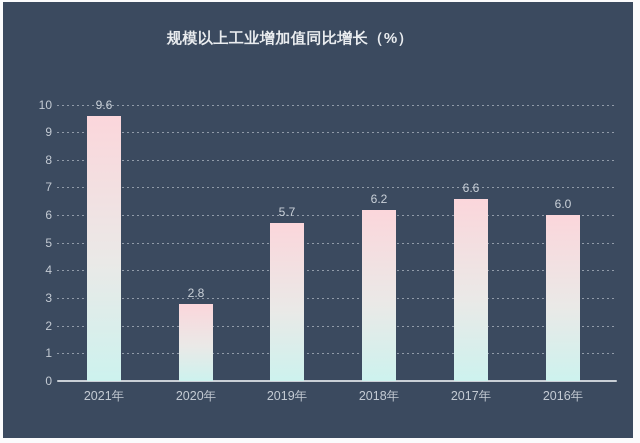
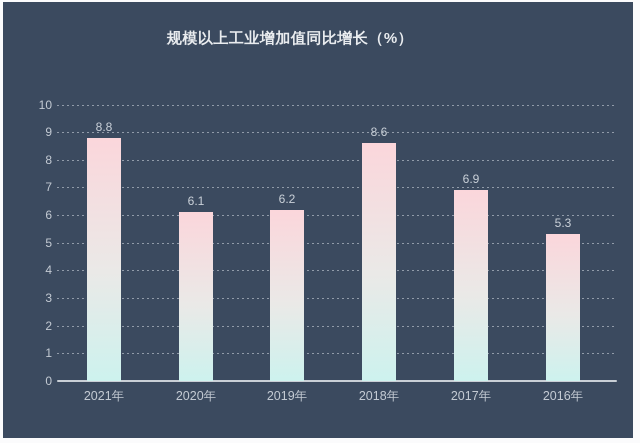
2021年: 9.6 -> 8.8
2020年: 2.8 -> 6.1
2019年: 5.7 -> 6.2
2018年: 6.2 -> 8.6
2017年: 6.6 -> 6.9
2016年: 6.0 -> 5.3
